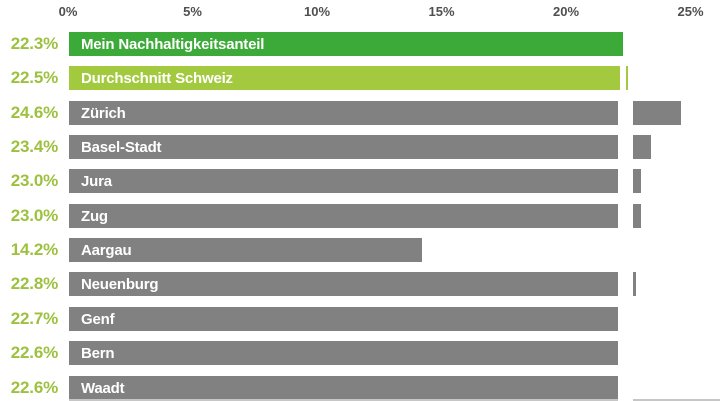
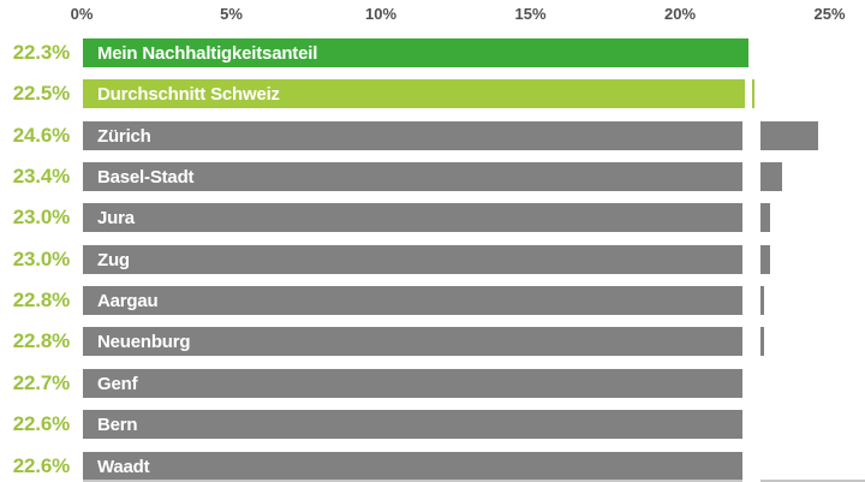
Aargau: 14.2% -> 22.8%
